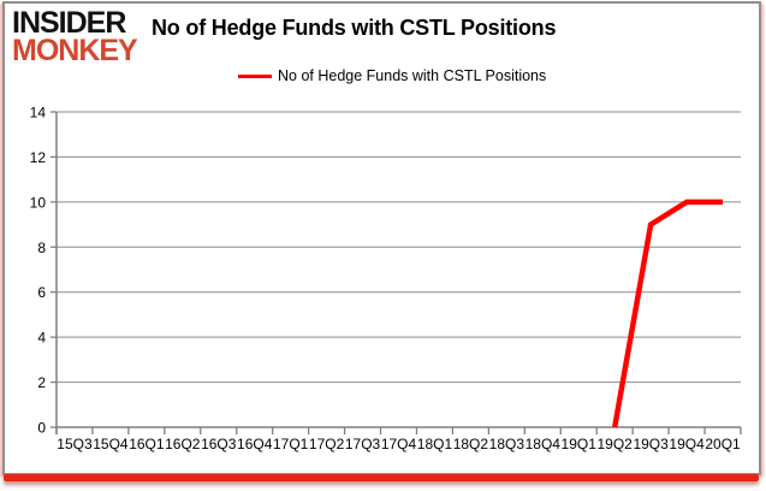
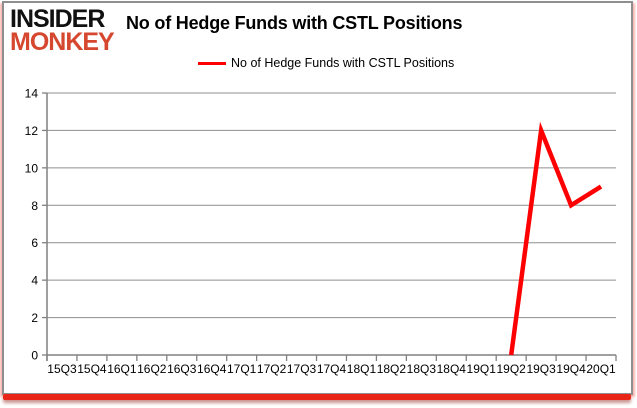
19Q3: 9 -> 12
19Q4: 10 -> 8
20Q1: 10 -> 9
